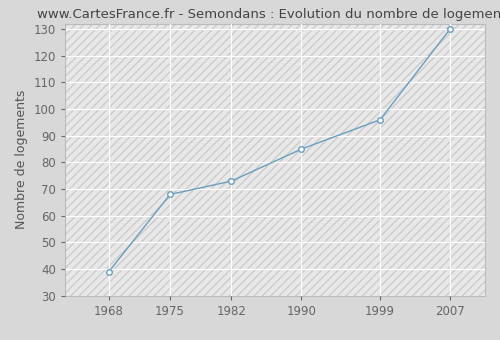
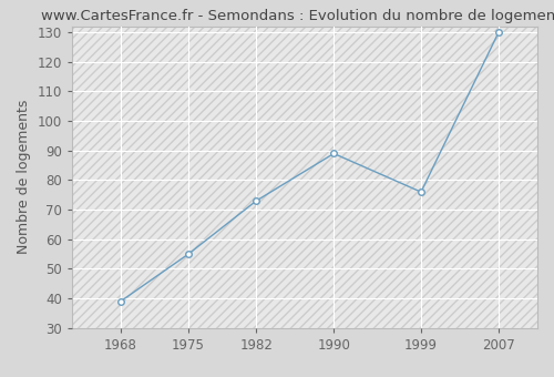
1975: 68 -> 55
1990: 85 -> 89
1999: 96 -> 76
